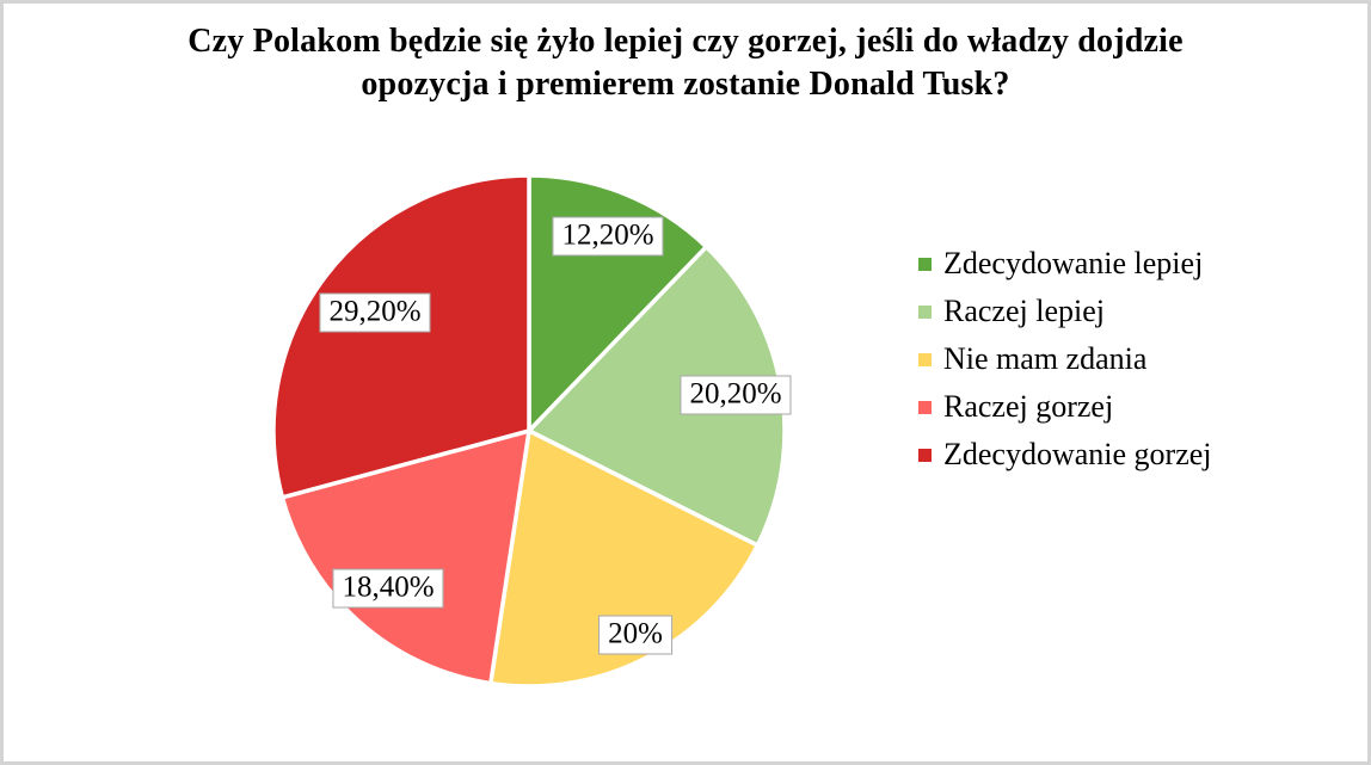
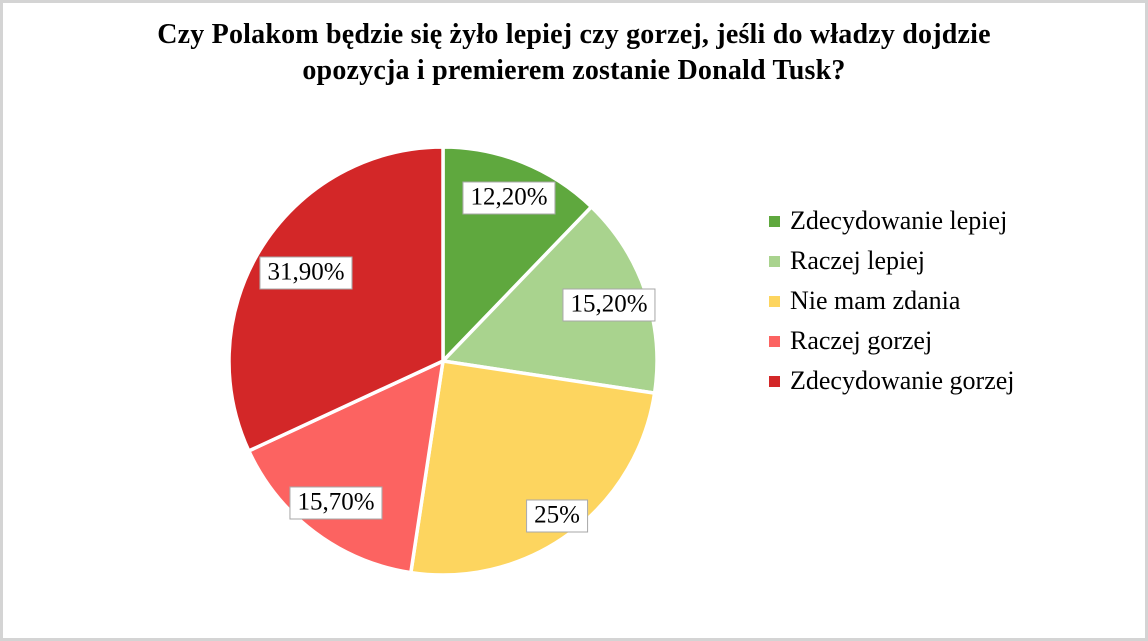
Raczej lepiej: 20,20% -> 15,20%
Nie mam zdania: 20% -> 25%
Raczej gorzej: 18,40% -> 15,70%
Zdecydowanie gorzej: 29,20% -> 31,90%
